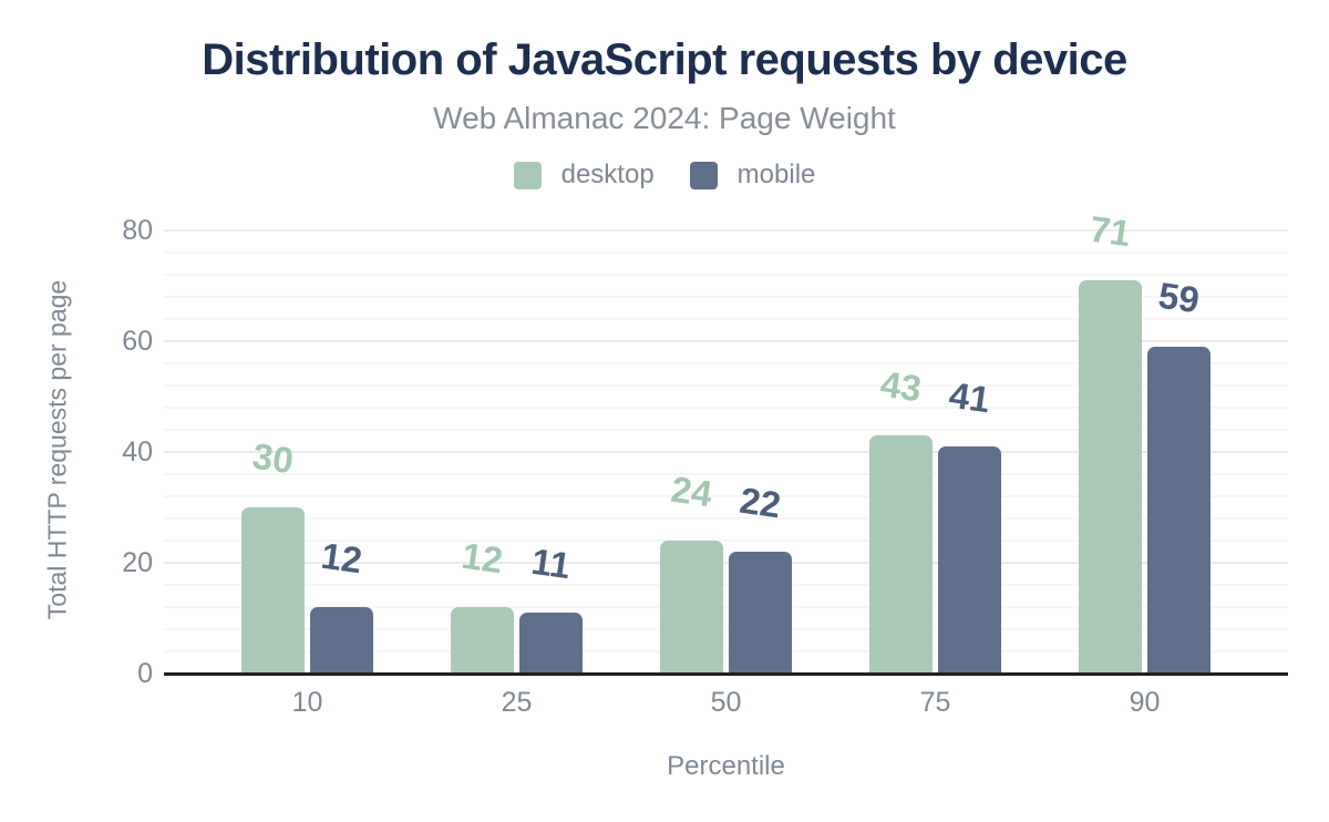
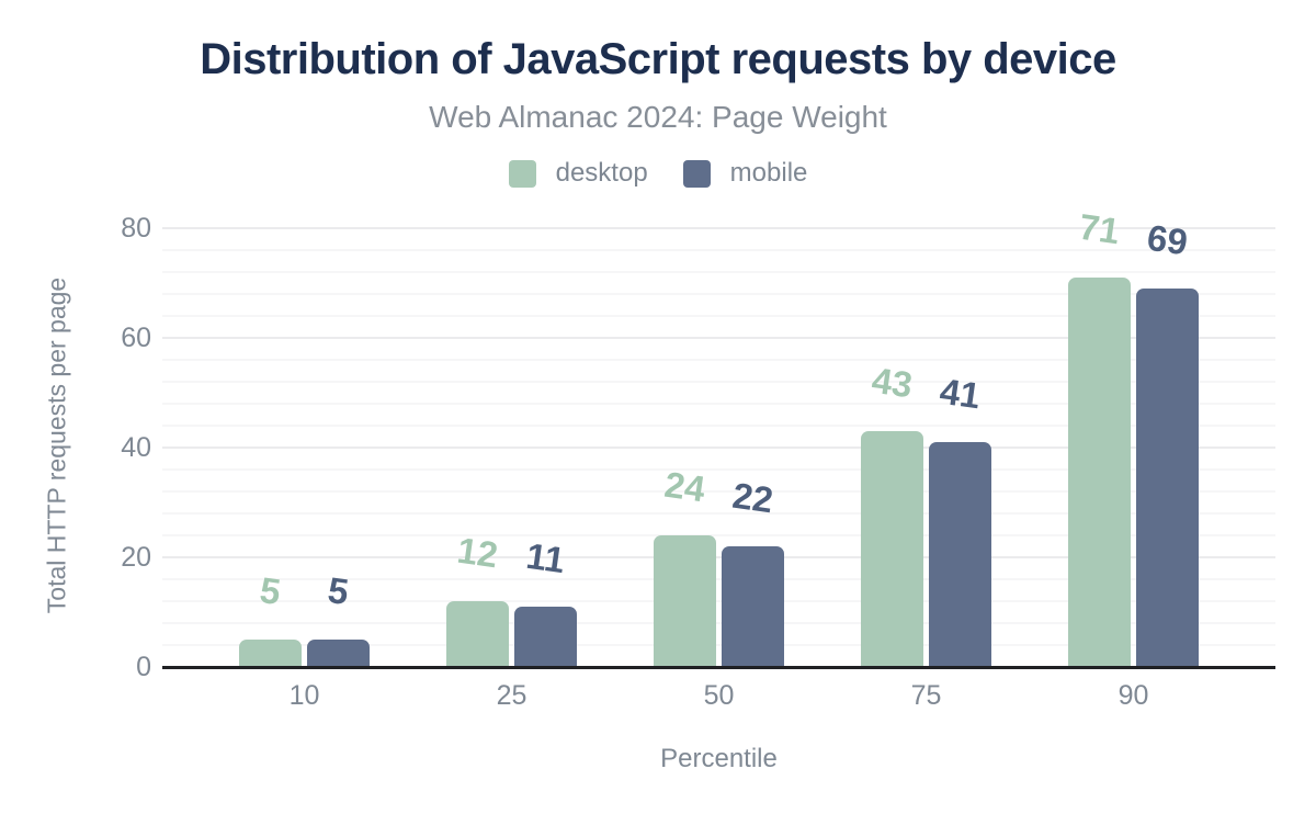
desktop/10: 30 -> 5
mobile/10: 12 -> 5
mobile/90: 59 -> 69
